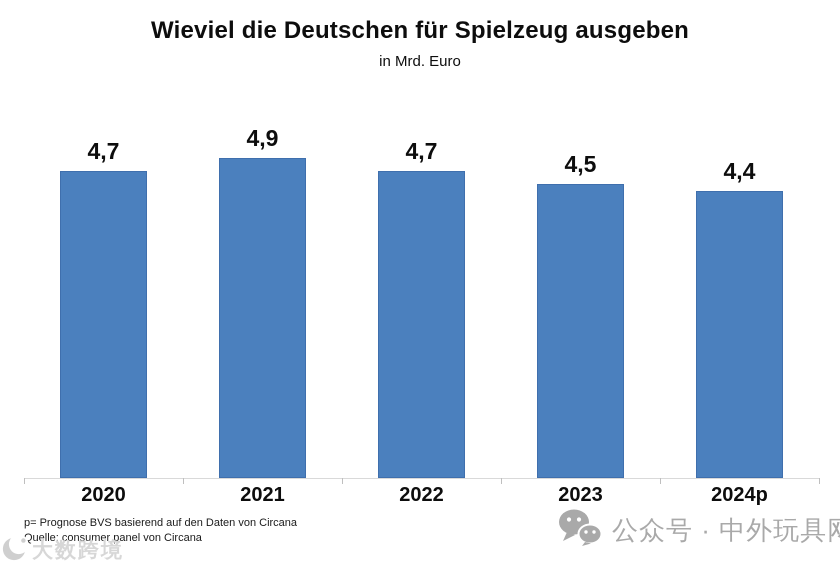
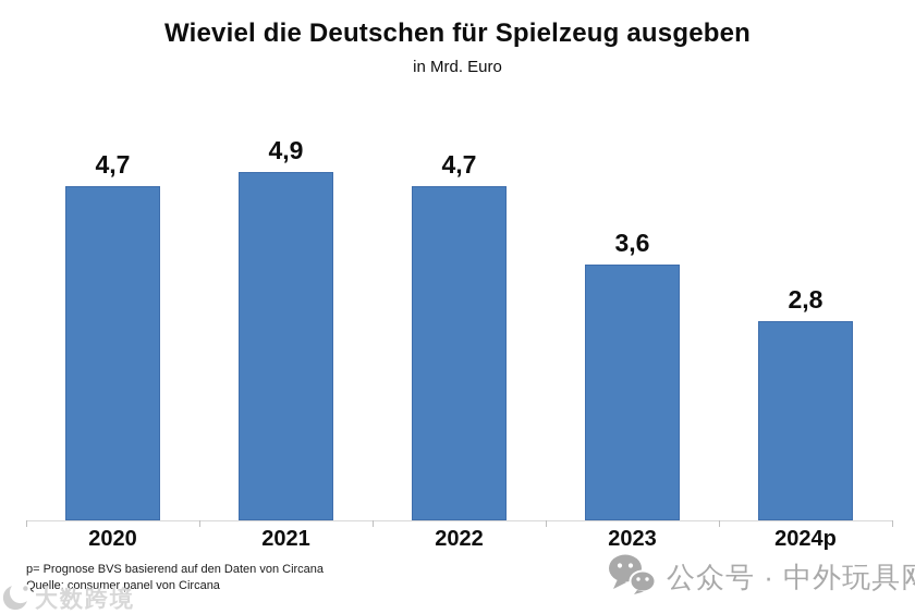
2023: 4,5 -> 3,6
2024p: 4,4 -> 2,8
